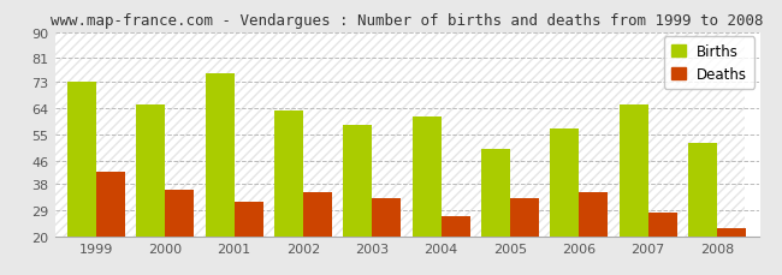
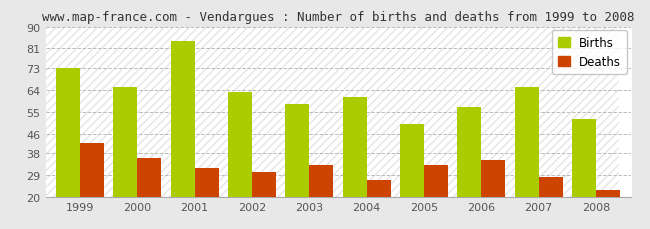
Births/2001: 76 -> 84
Deaths/2002: 35 -> 30
